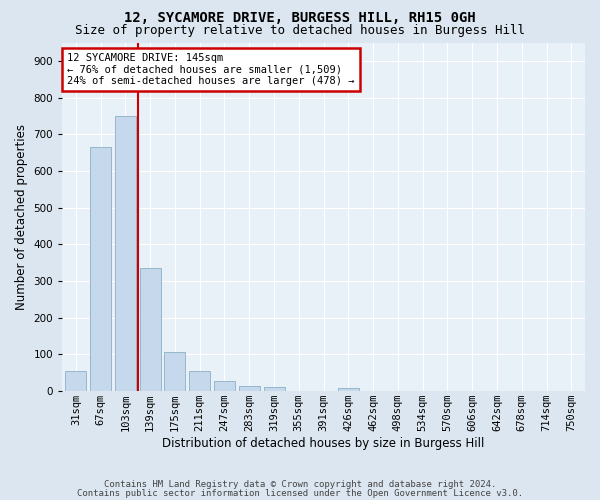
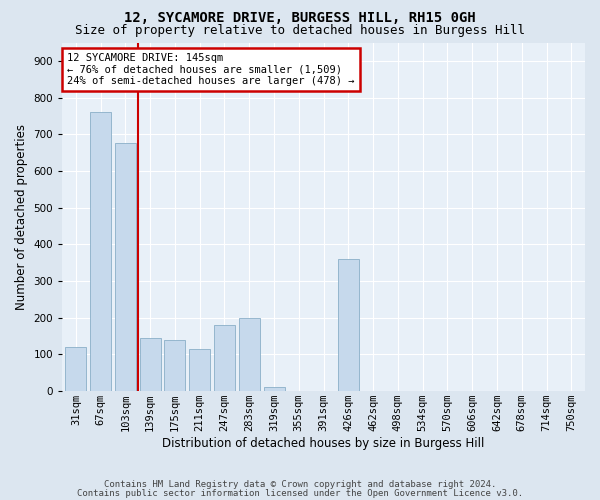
31sqm: 55 -> 120
67sqm: 665 -> 760
103sqm: 750 -> 675
139sqm: 335 -> 145
175sqm: 107 -> 140
211sqm: 55 -> 115
247sqm: 27 -> 180
283sqm: 15 -> 200
426sqm: 8 -> 360
